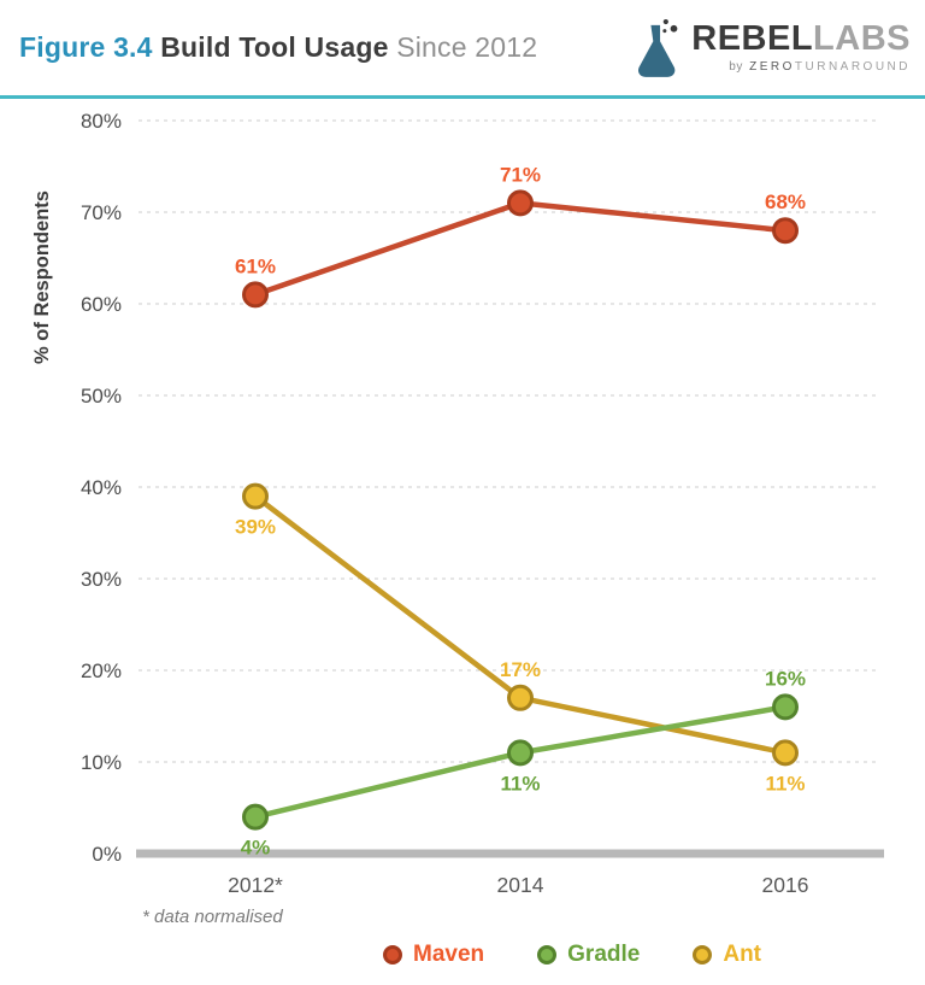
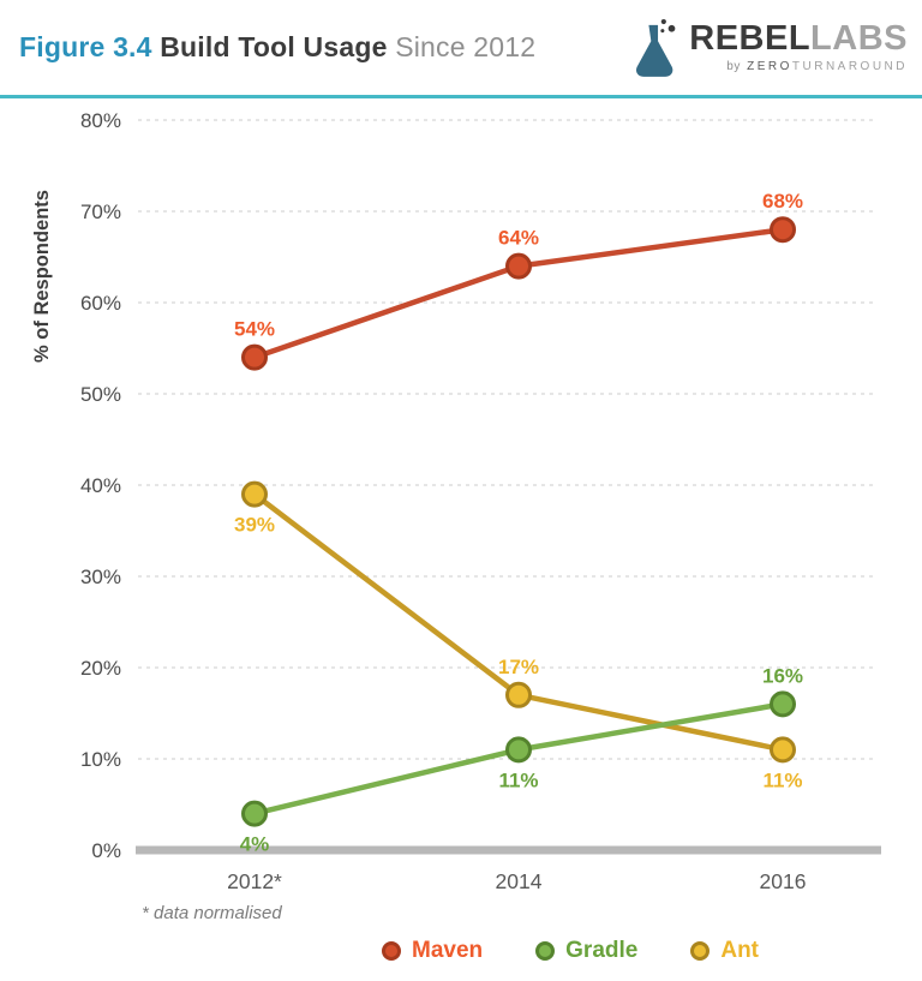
Maven/2012*: 61% -> 54%
Maven/2014: 71% -> 64%
